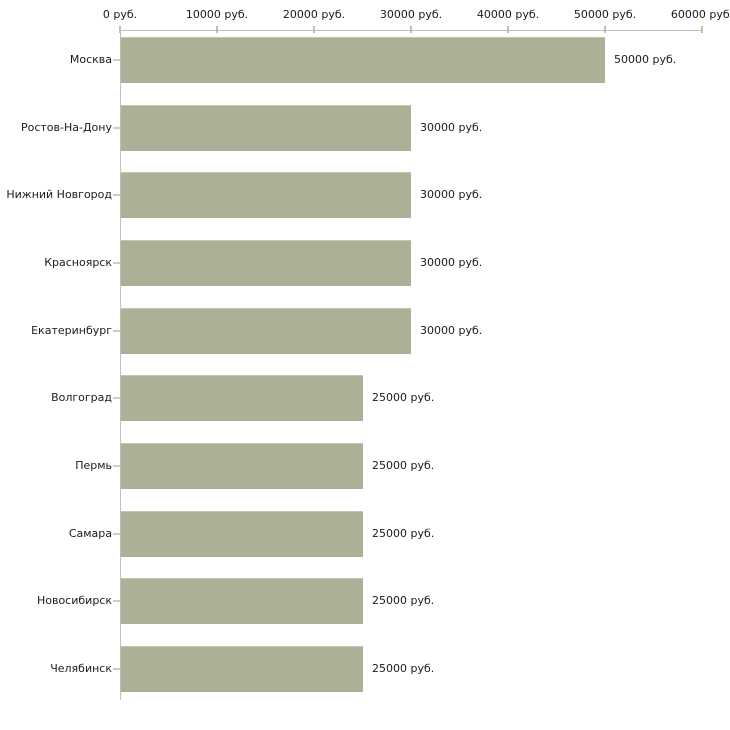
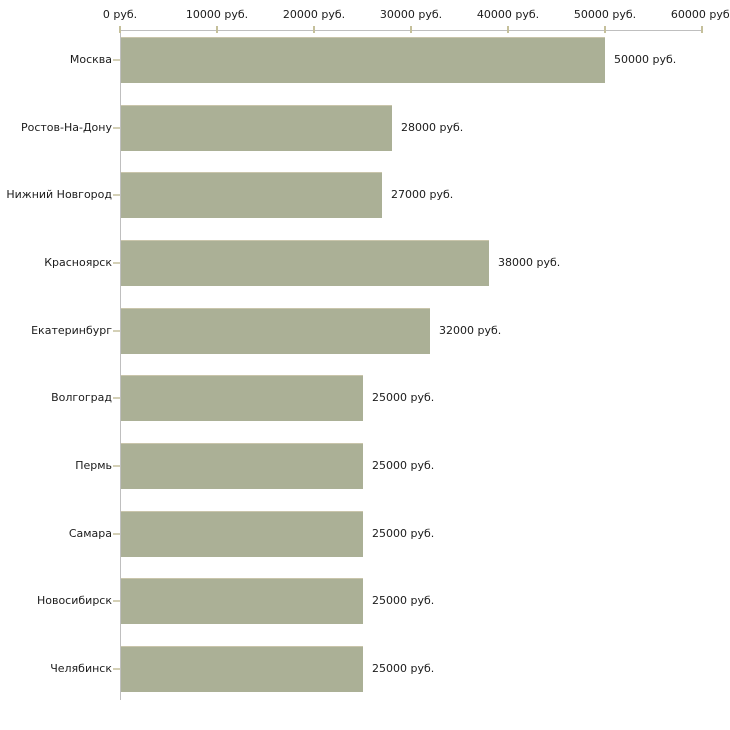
Ростов-На-Дону: 30000 -> 28000
Нижний Новгород: 30000 -> 27000
Красноярск: 30000 -> 38000
Екатеринбург: 30000 -> 32000
